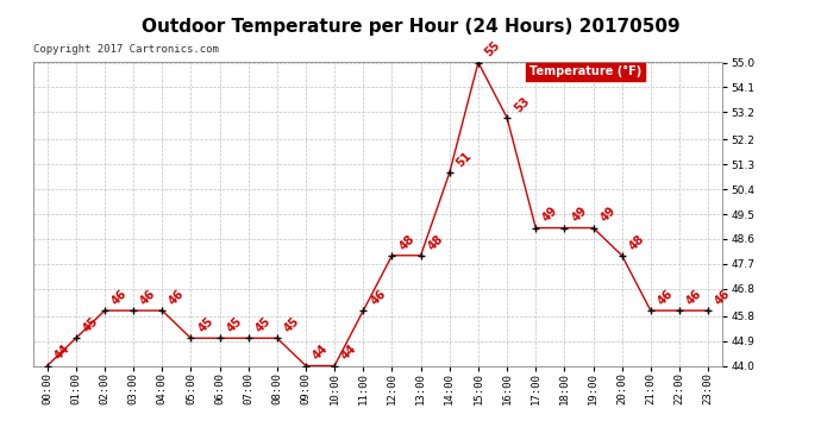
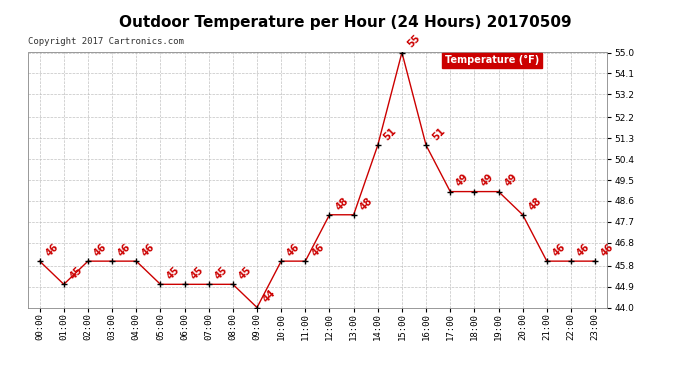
00:00: 44 -> 46
10:00: 44 -> 46
16:00: 53 -> 51
